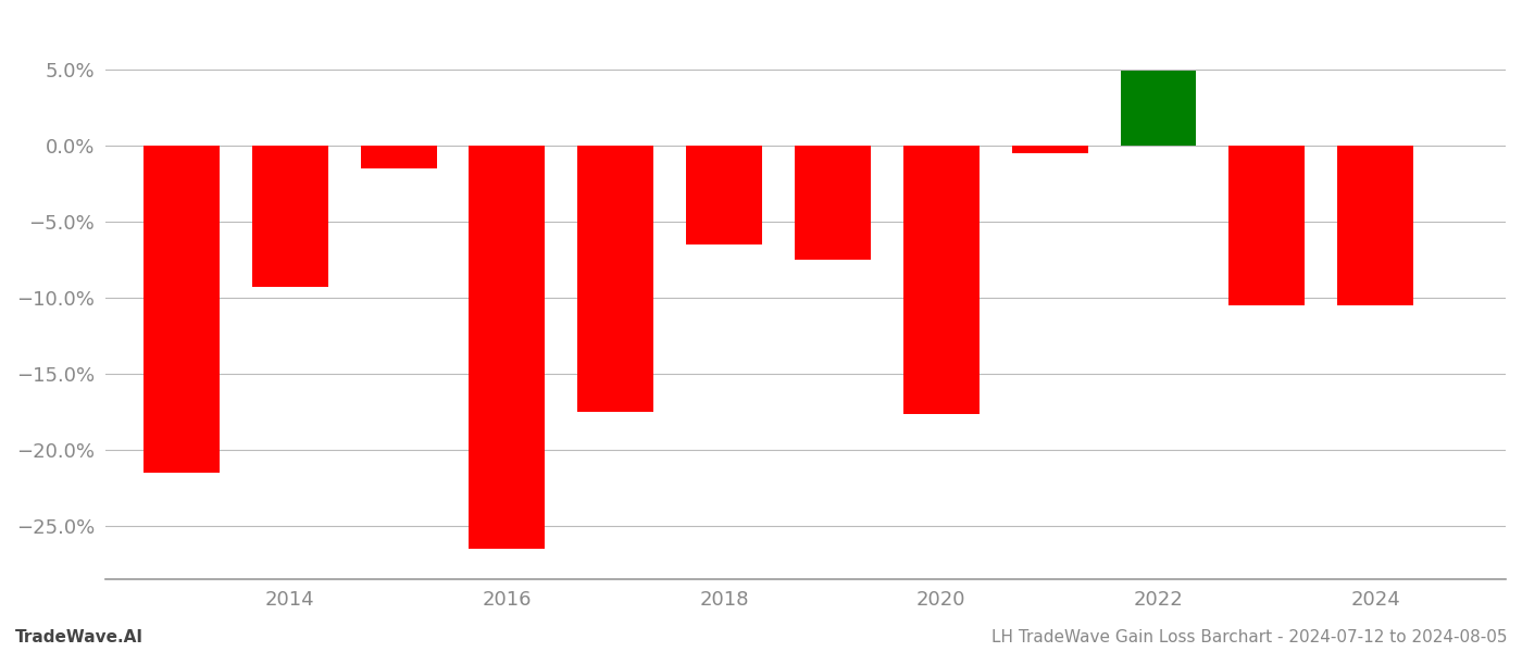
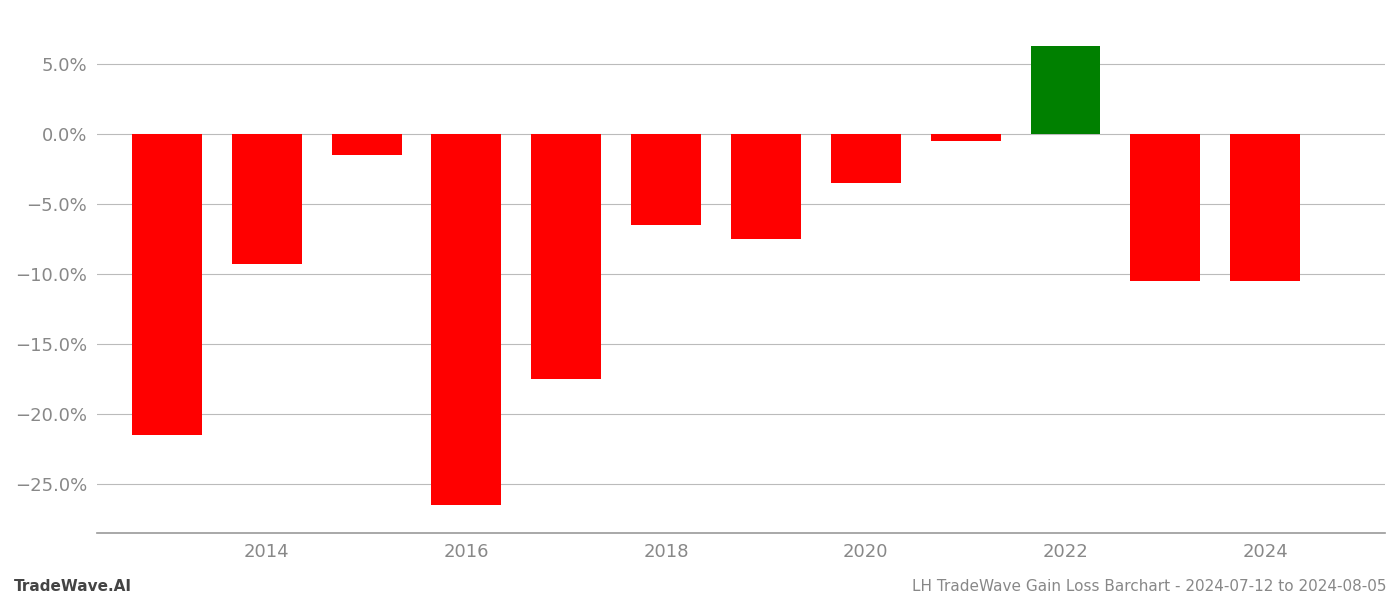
2020: -17.6% -> -3.5%
2022: 4.9% -> 6.3%
